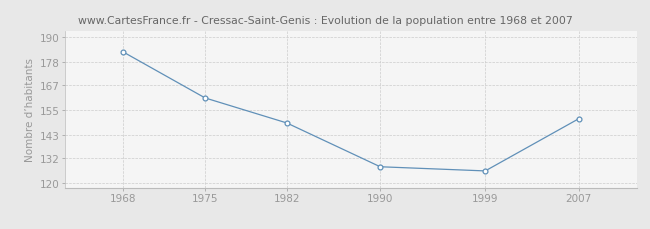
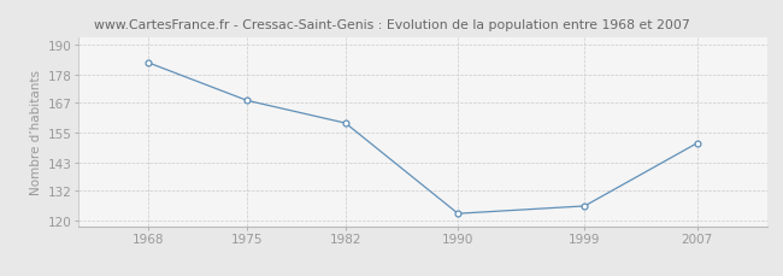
1975: 161 -> 168
1982: 149 -> 159
1990: 128 -> 123
